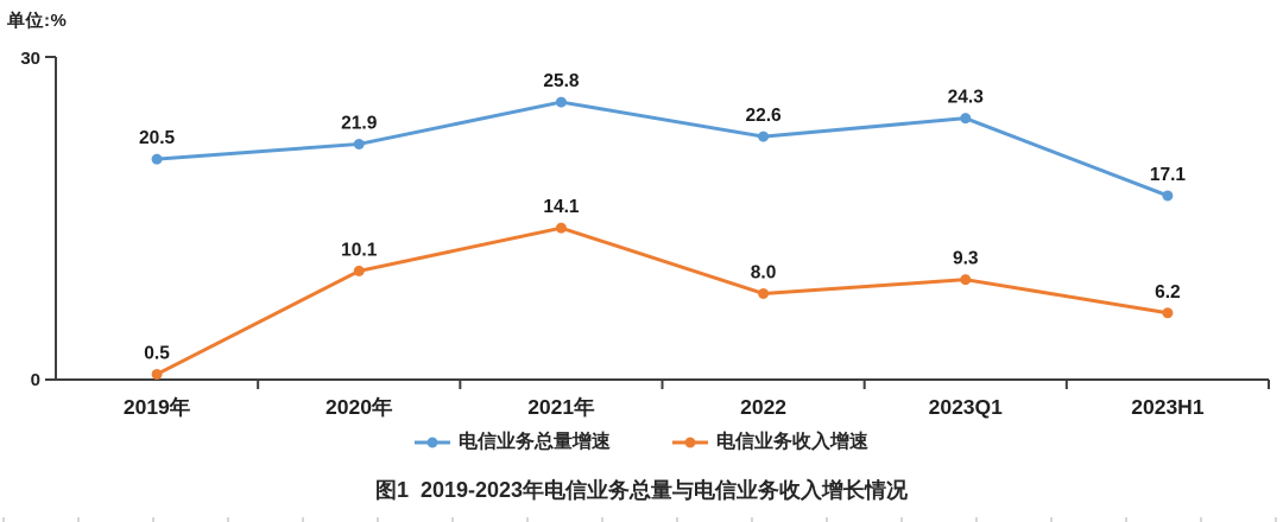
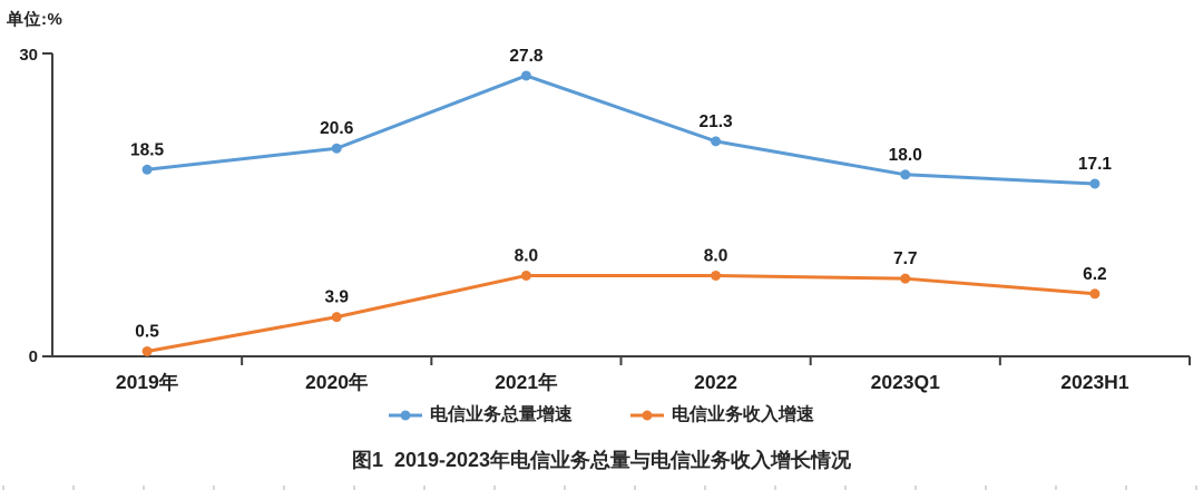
电信业务总量增速/2019年: 20.5 -> 18.5
电信业务总量增速/2020年: 21.9 -> 20.6
电信业务收入增速/2020年: 10.1 -> 3.9
电信业务总量增速/2021年: 25.8 -> 27.8
电信业务收入增速/2021年: 14.1 -> 8.0
电信业务总量增速/2022: 22.6 -> 21.3
电信业务总量增速/2023Q1: 24.3 -> 18.0
电信业务收入增速/2023Q1: 9.3 -> 7.7
